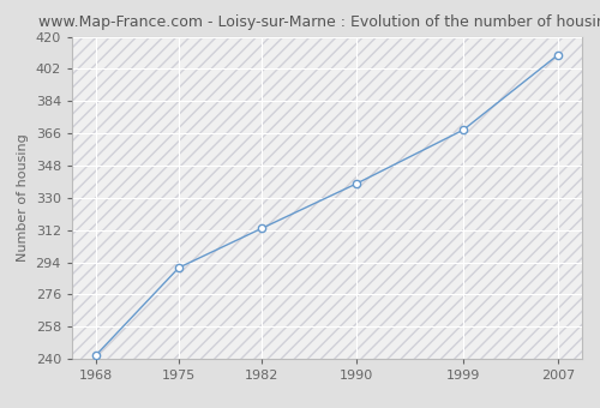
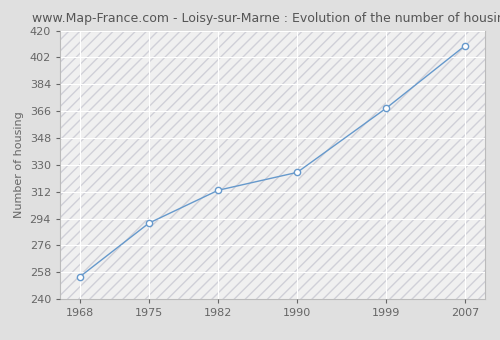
1968: 242 -> 255
1990: 338 -> 325
